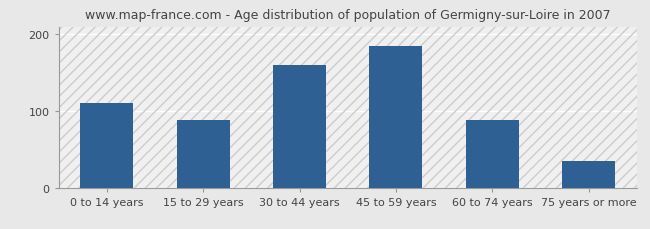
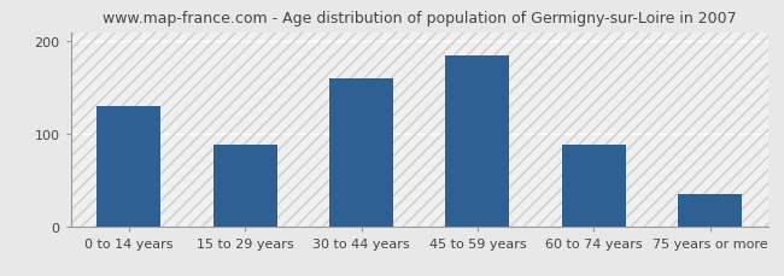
0 to 14 years: 110 -> 130
